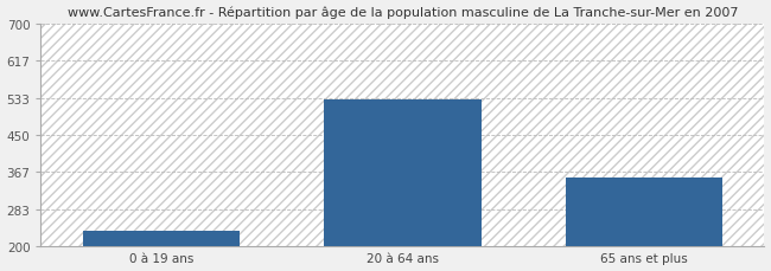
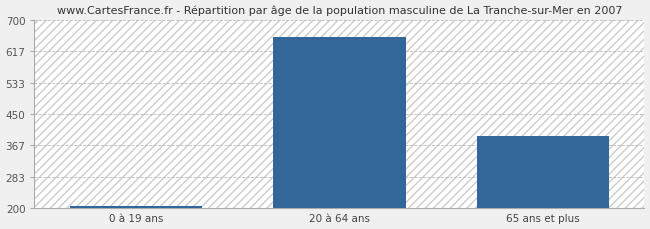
0 à 19 ans: 235 -> 204
20 à 64 ans: 530 -> 656
65 ans et plus: 355 -> 392
